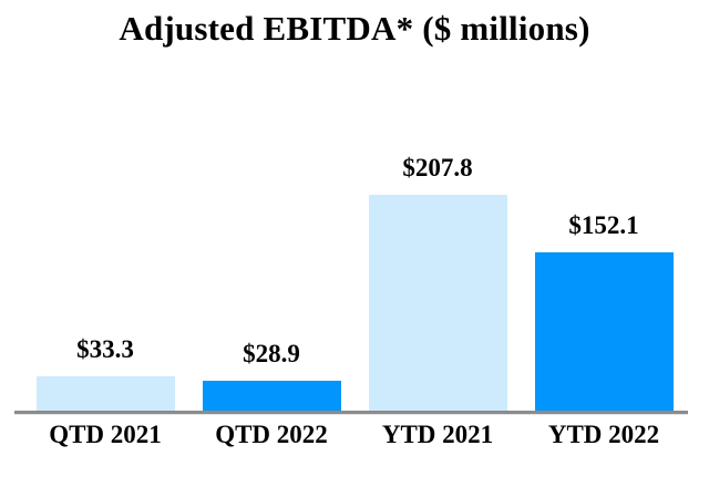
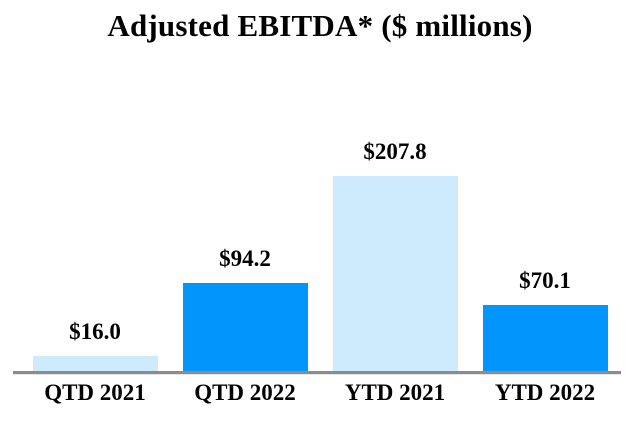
QTD 2021: $33.3 -> $16.0
QTD 2022: $28.9 -> $94.2
YTD 2022: $152.1 -> $70.1
